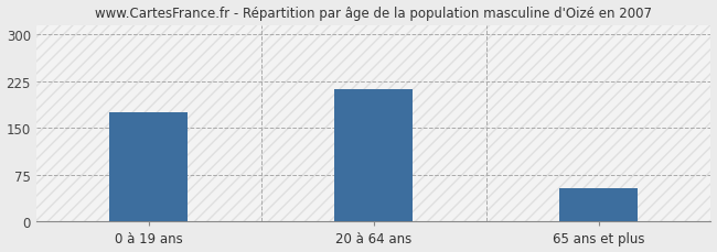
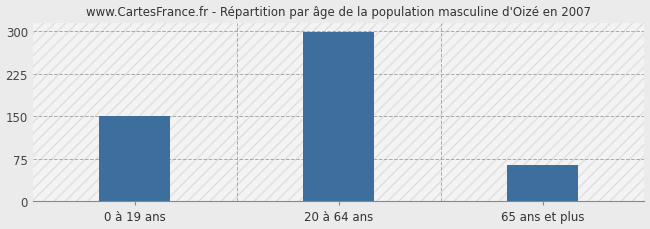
0 à 19 ans: 176 -> 150
20 à 64 ans: 212 -> 299
65 ans et plus: 54 -> 65
